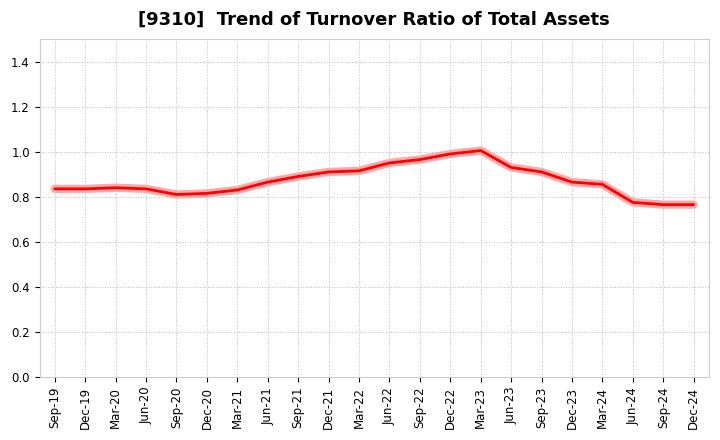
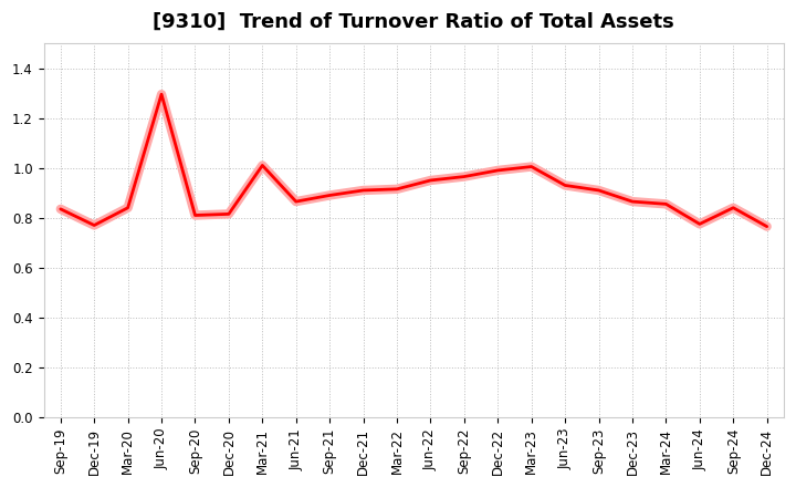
Dec-19: 0.835 -> 0.770
Jun-20: 0.835 -> 1.295
Mar-21: 0.830 -> 1.010
Sep-24: 0.765 -> 0.840
